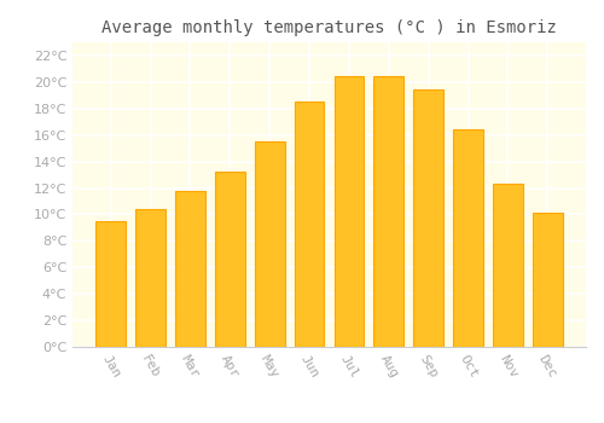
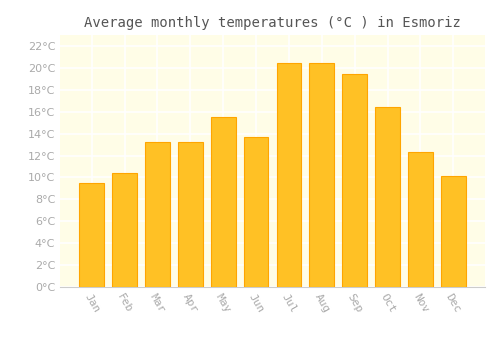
Mar: 11.8°C -> 13.2°C
Jun: 18.5°C -> 13.7°C
